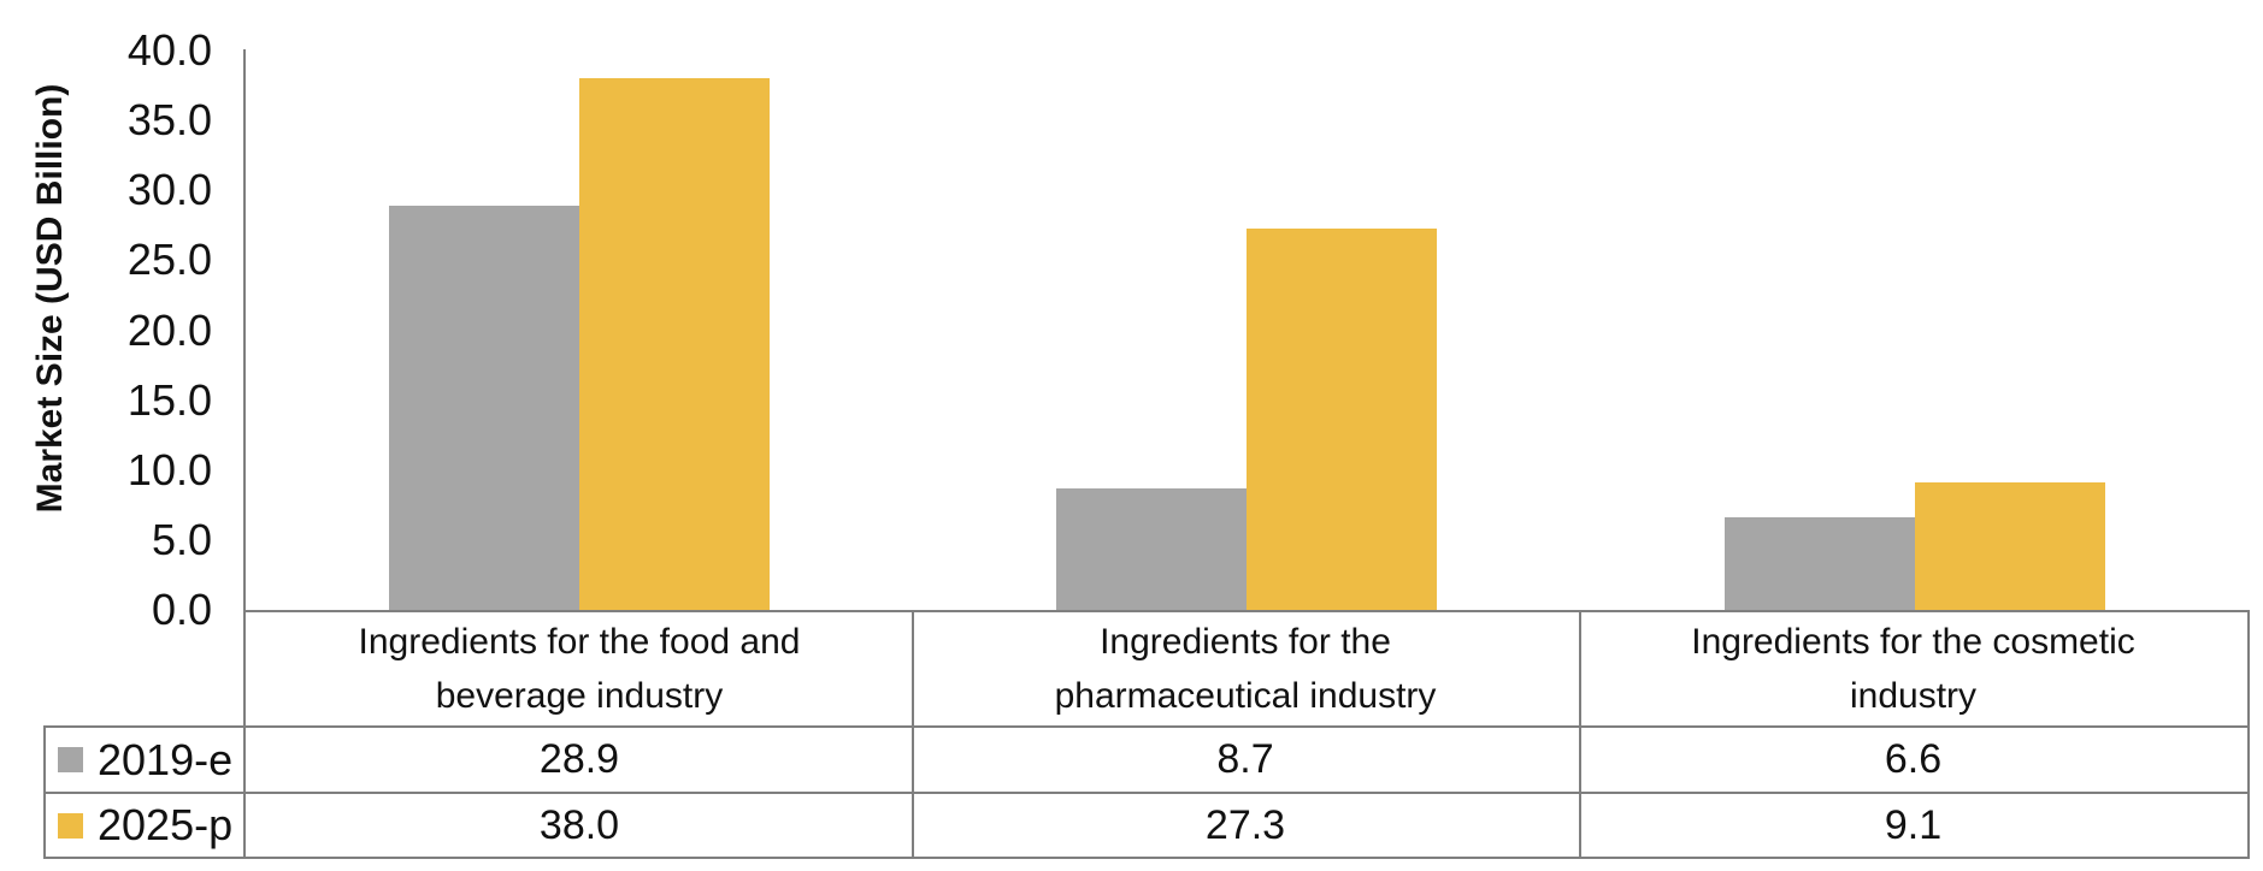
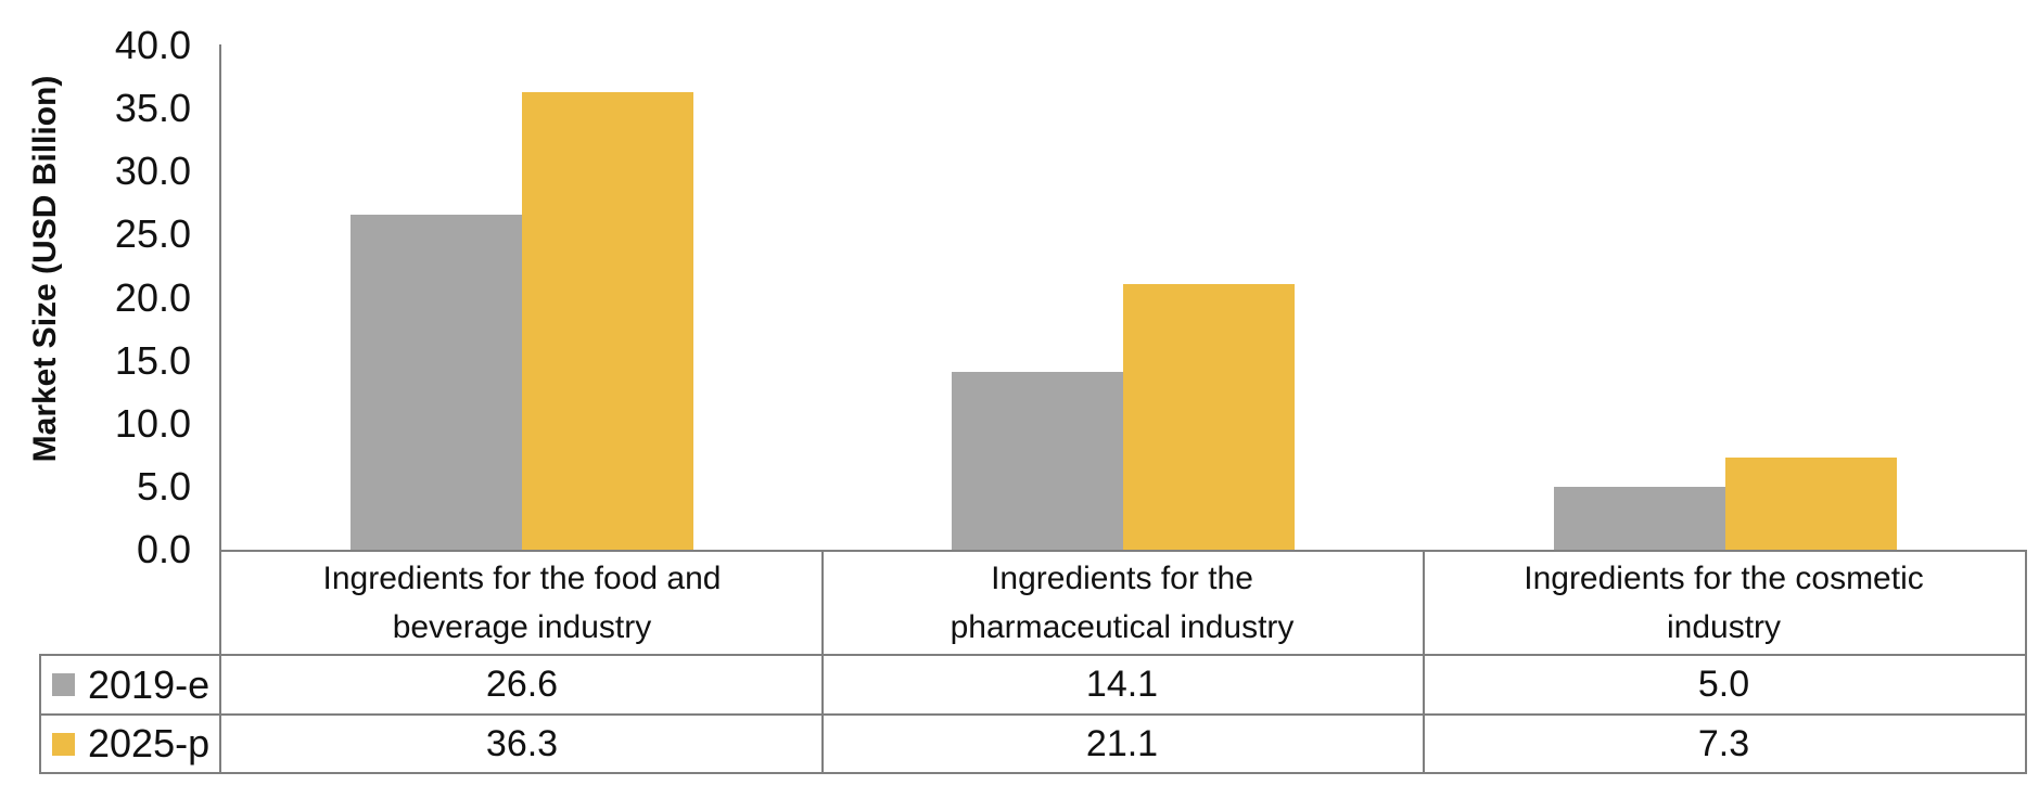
2019-e/Ingredients for the food and beverage industry: 28.9 -> 26.6
2025-p/Ingredients for the food and beverage industry: 38.0 -> 36.3
2019-e/Ingredients for the pharmaceutical industry: 8.7 -> 14.1
2025-p/Ingredients for the pharmaceutical industry: 27.3 -> 21.1
2019-e/Ingredients for the cosmetic industry: 6.6 -> 5.0
2025-p/Ingredients for the cosmetic industry: 9.1 -> 7.3
